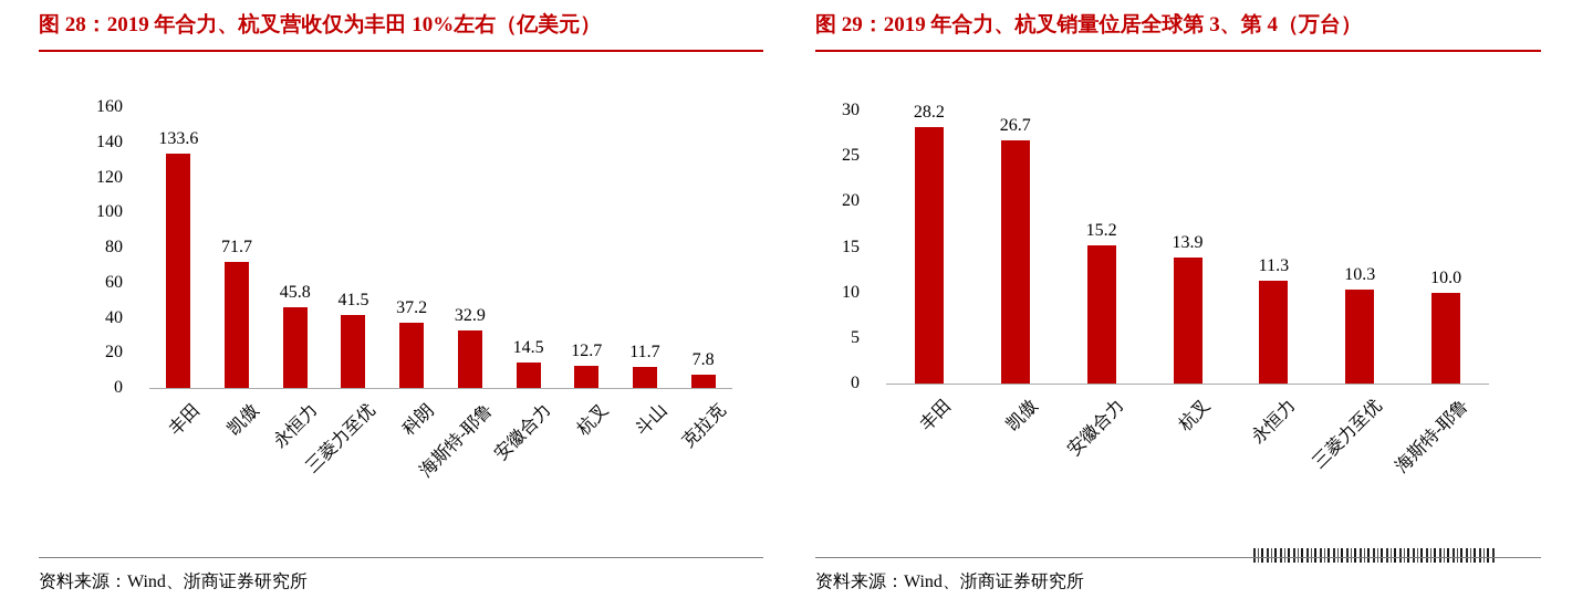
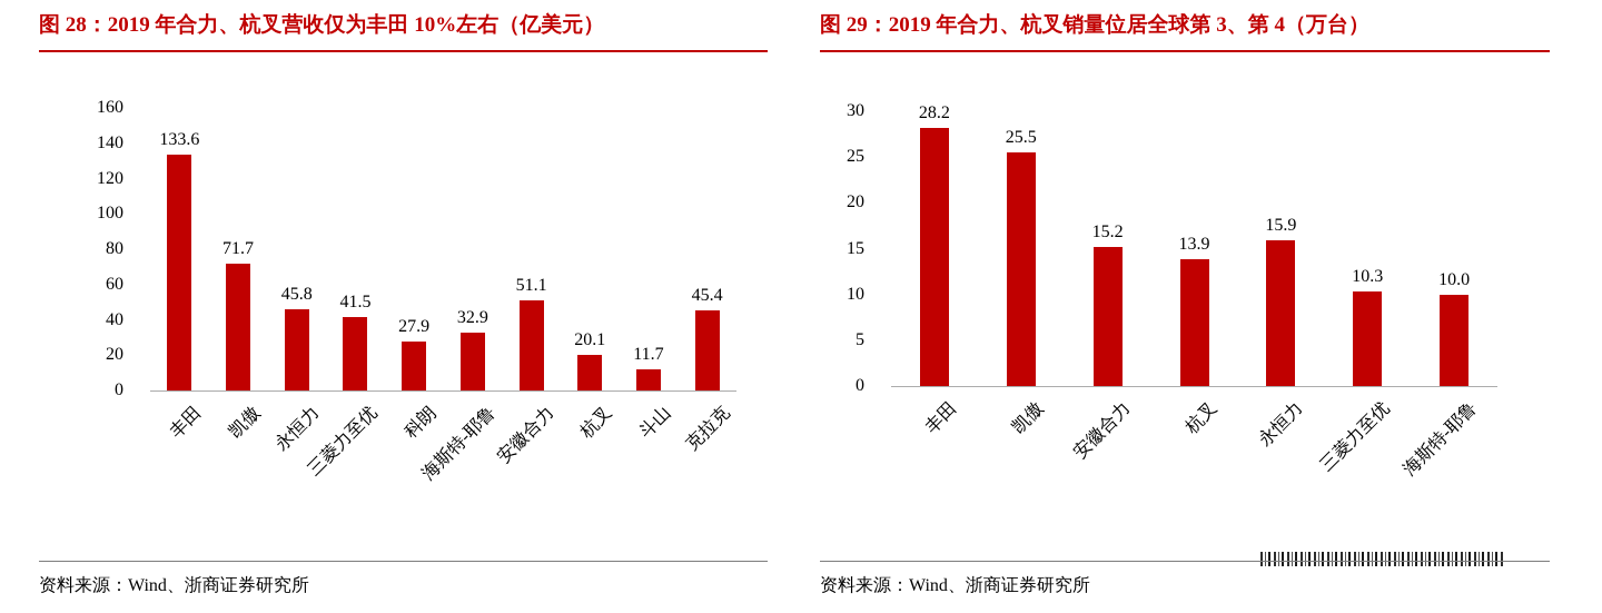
图 28：2019 年合力、杭叉营收仅为丰田 10%左右（亿美元）/科朗: 37.2 -> 27.9
图 28：2019 年合力、杭叉营收仅为丰田 10%左右（亿美元）/安徽合力: 14.5 -> 51.1
图 28：2019 年合力、杭叉营收仅为丰田 10%左右（亿美元）/杭叉: 12.7 -> 20.1
图 28：2019 年合力、杭叉营收仅为丰田 10%左右（亿美元）/克拉克: 7.8 -> 45.4
图 29：2019 年合力、杭叉销量位居全球第 3、第 4（万台）/凯傲: 26.7 -> 25.5
图 29：2019 年合力、杭叉销量位居全球第 3、第 4（万台）/永恒力: 11.3 -> 15.9
